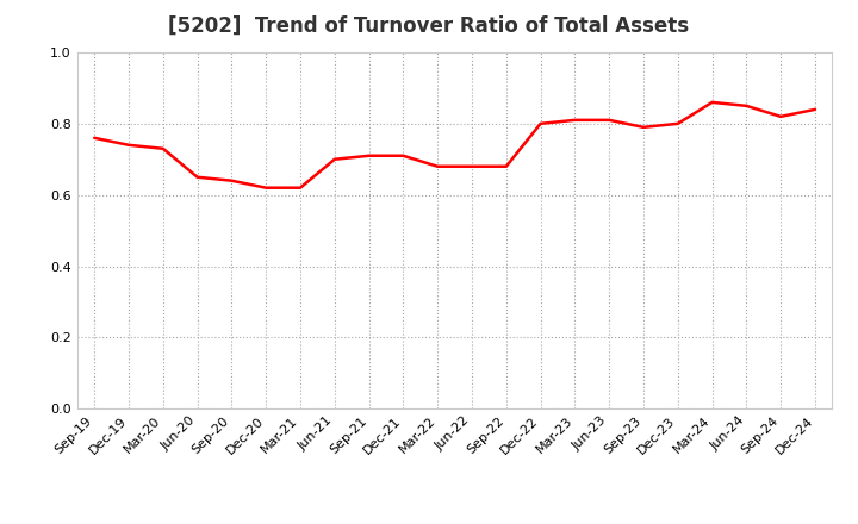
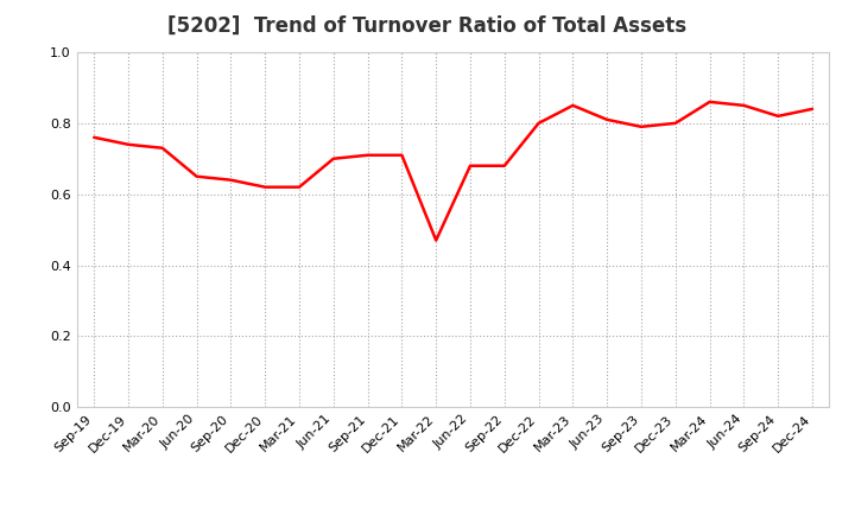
Mar-22: 0.68 -> 0.47
Mar-23: 0.81 -> 0.85
